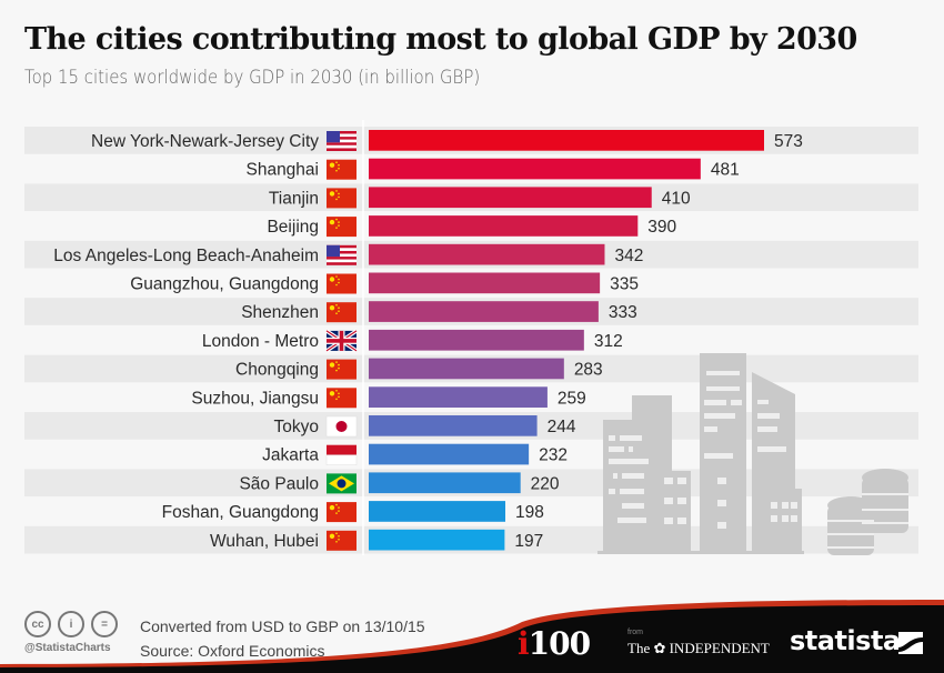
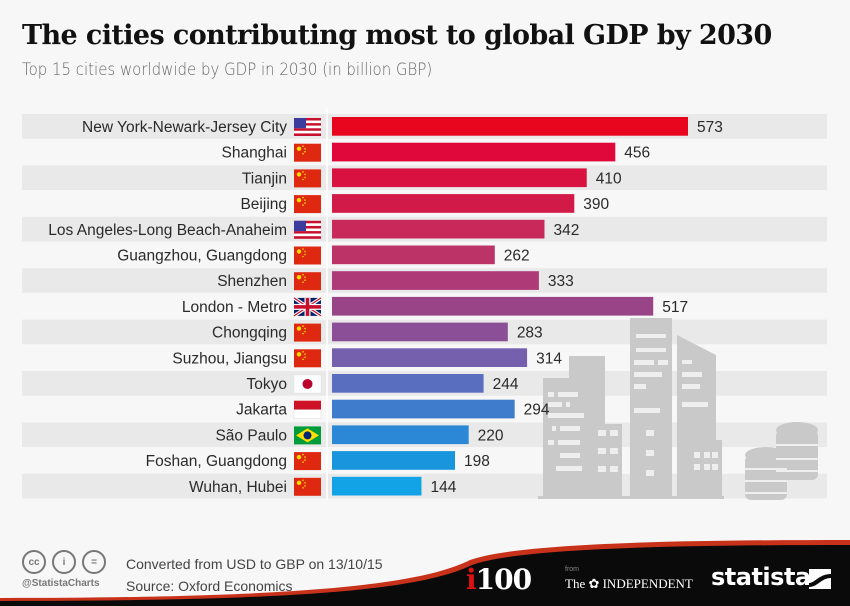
Shanghai: 481 -> 456
Guangzhou, Guangdong: 335 -> 262
London - Metro: 312 -> 517
Suzhou, Jiangsu: 259 -> 314
Jakarta: 232 -> 294
Wuhan, Hubei: 197 -> 144
